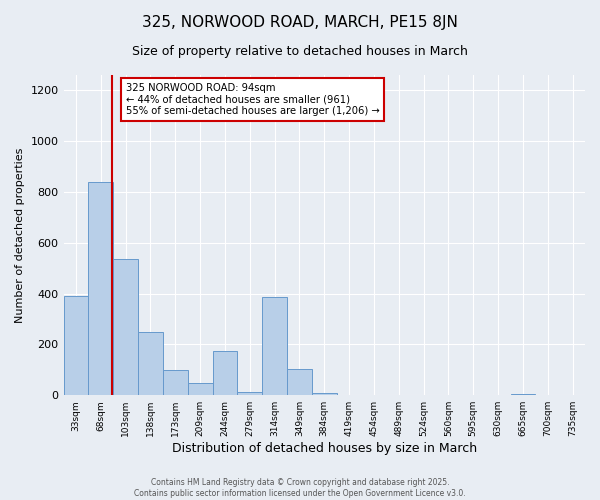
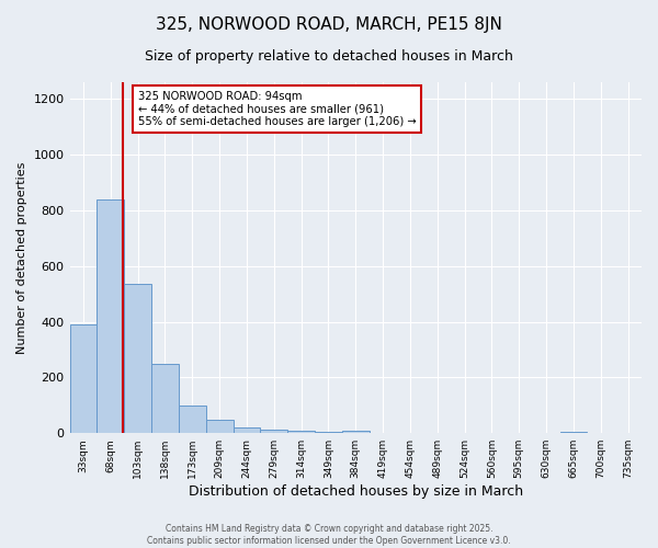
244sqm: 175 -> 20
314sqm: 385 -> 8
349sqm: 105 -> 5
